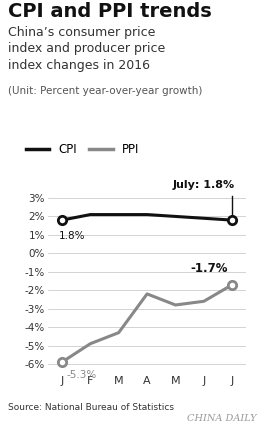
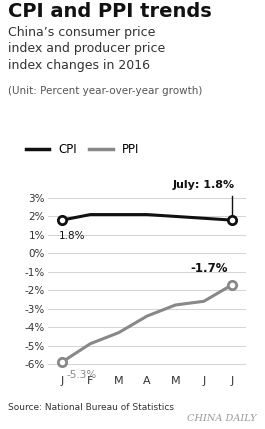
PPI/A: -2.2% -> -3.4%
